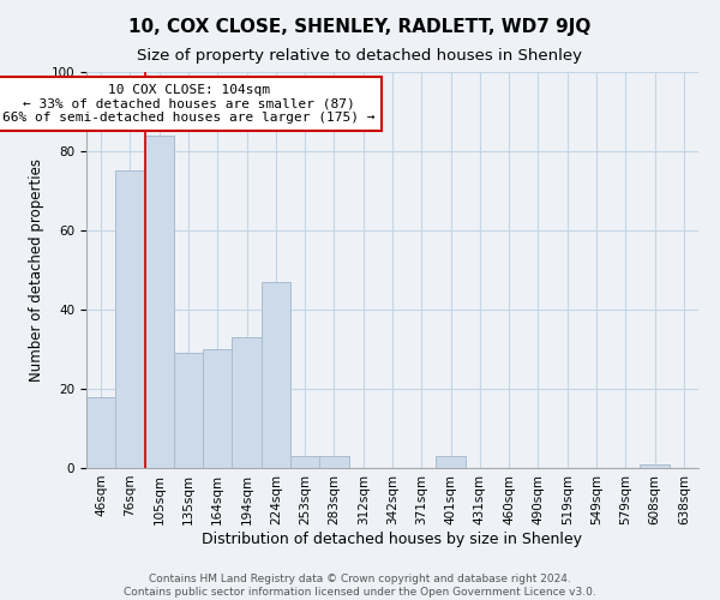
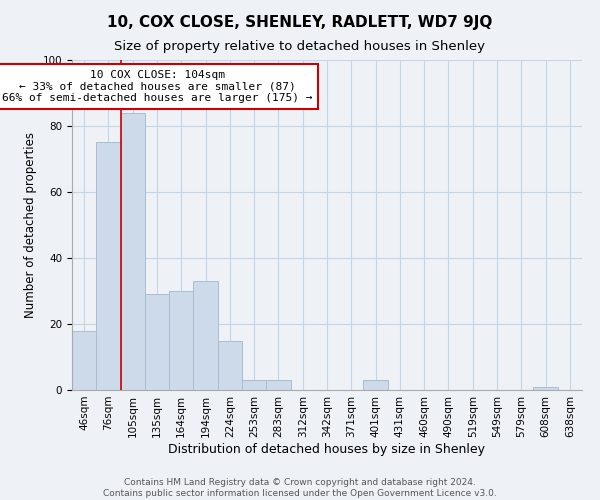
224sqm: 47 -> 15
